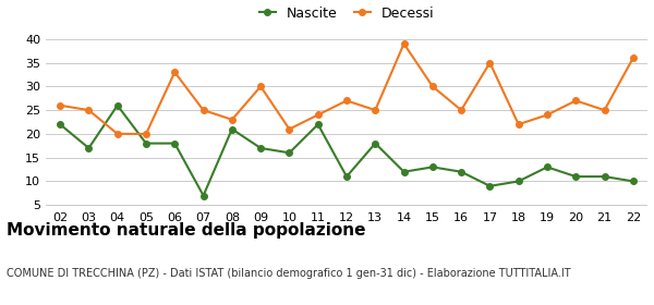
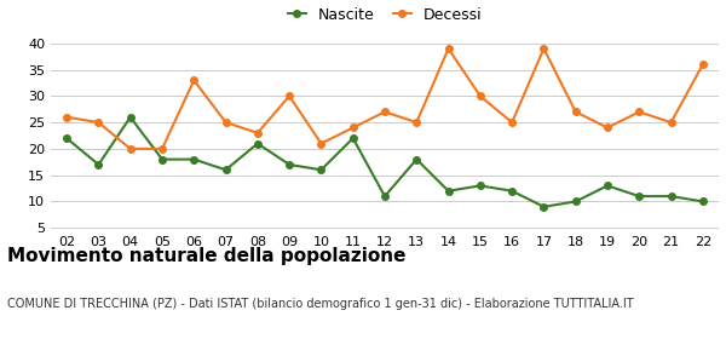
Nascite/07: 7 -> 16
Decessi/17: 35 -> 39
Decessi/18: 22 -> 27
